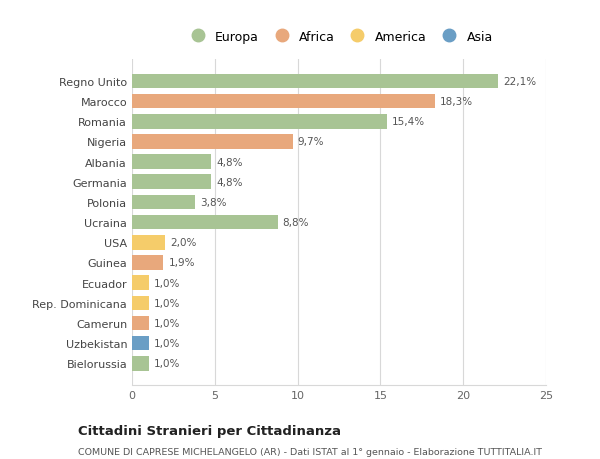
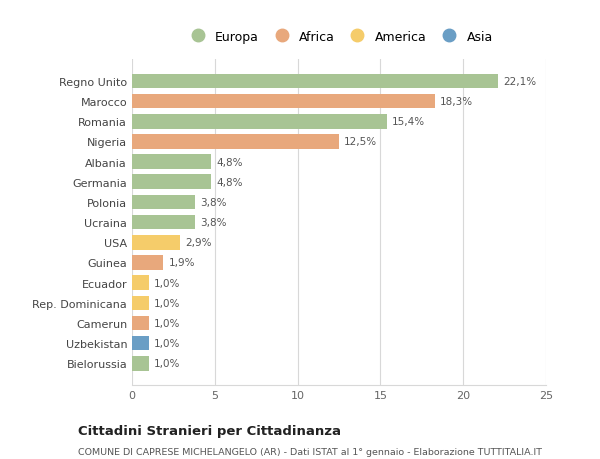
Nigeria: 9,7% -> 12,5%
Ucraina: 8,8% -> 3,8%
USA: 2,0% -> 2,9%
